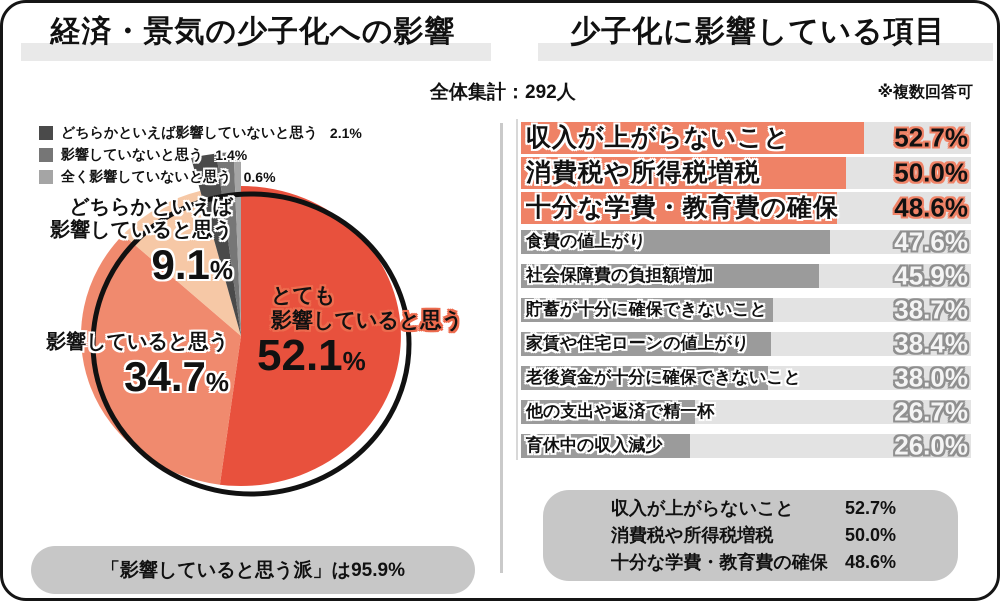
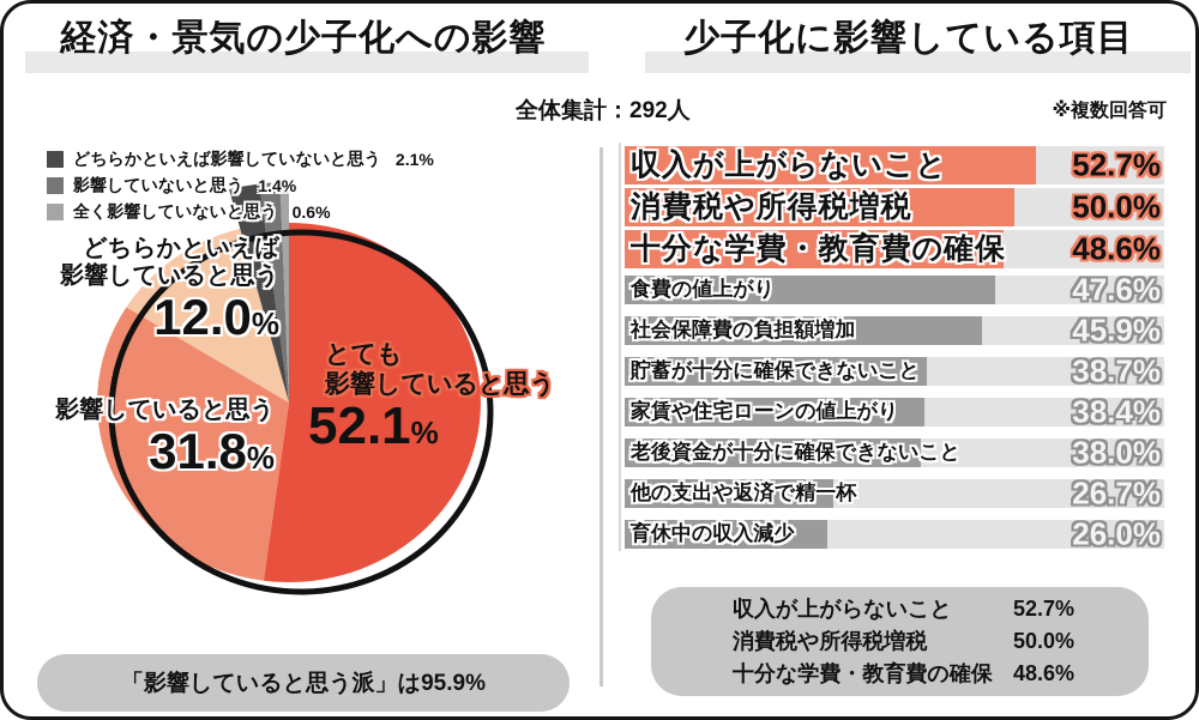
経済・景気の少子化への影響/影響していると思う: 34.7 -> 31.8
経済・景気の少子化への影響/どちらかといえば影響していると思う: 9.1 -> 12.0
